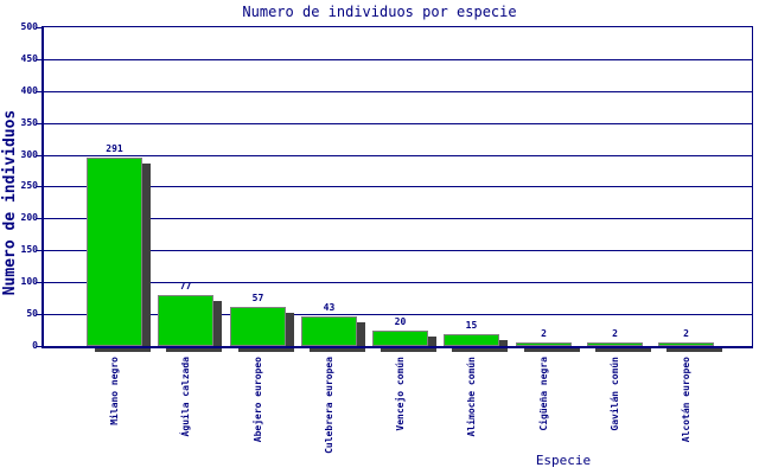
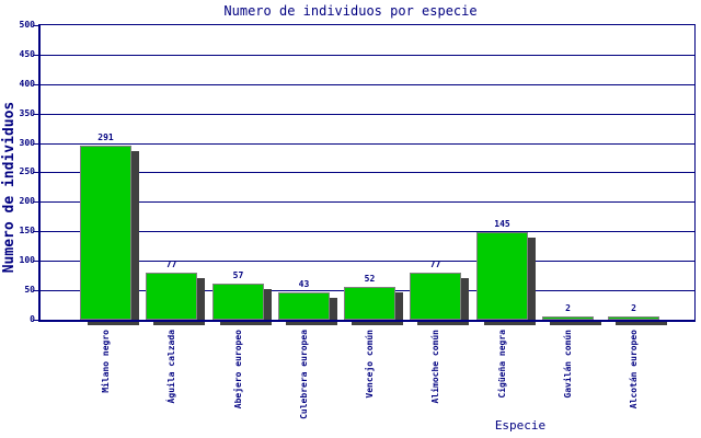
Vencejo común: 20 -> 52
Alimoche común: 15 -> 77
Cigüeña negra: 2 -> 145
